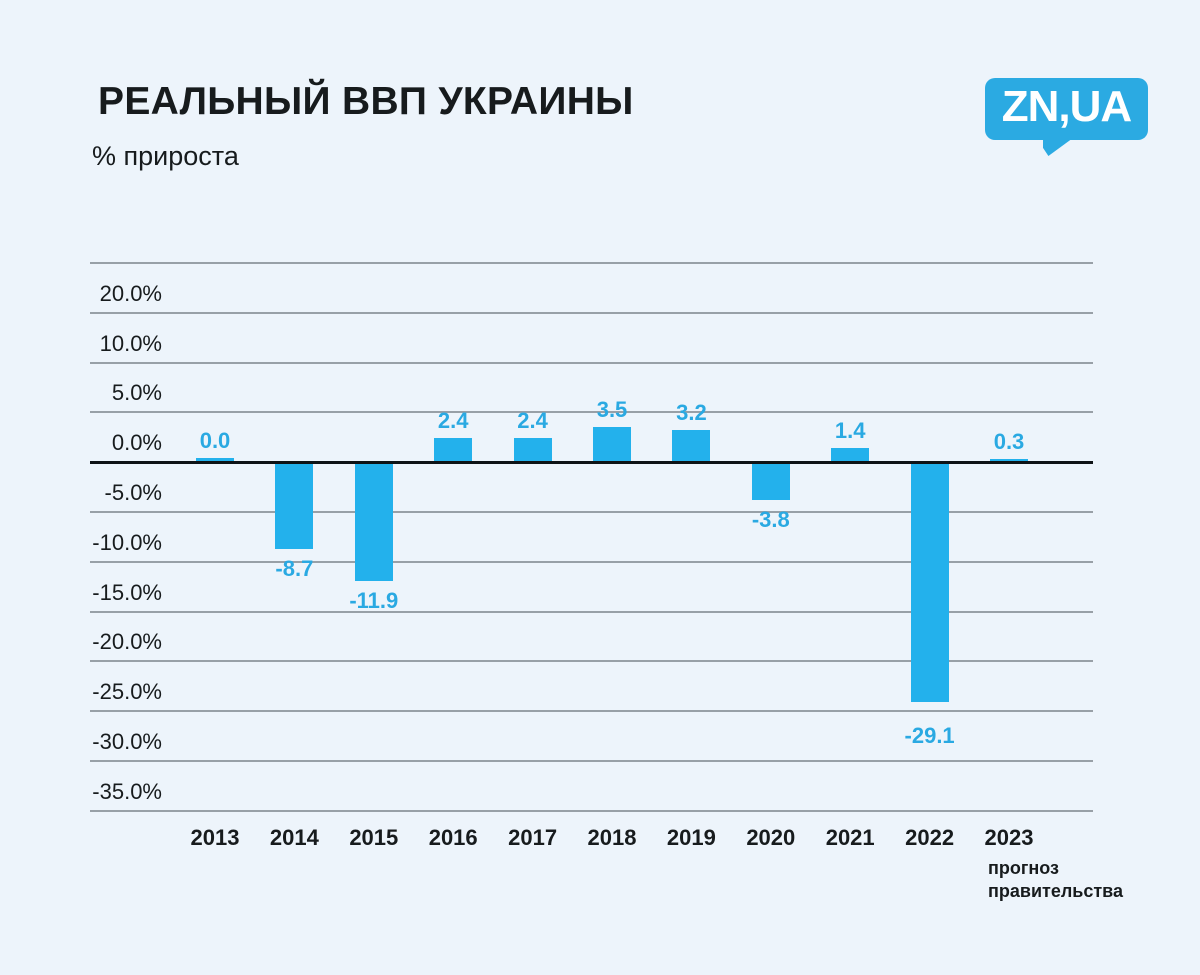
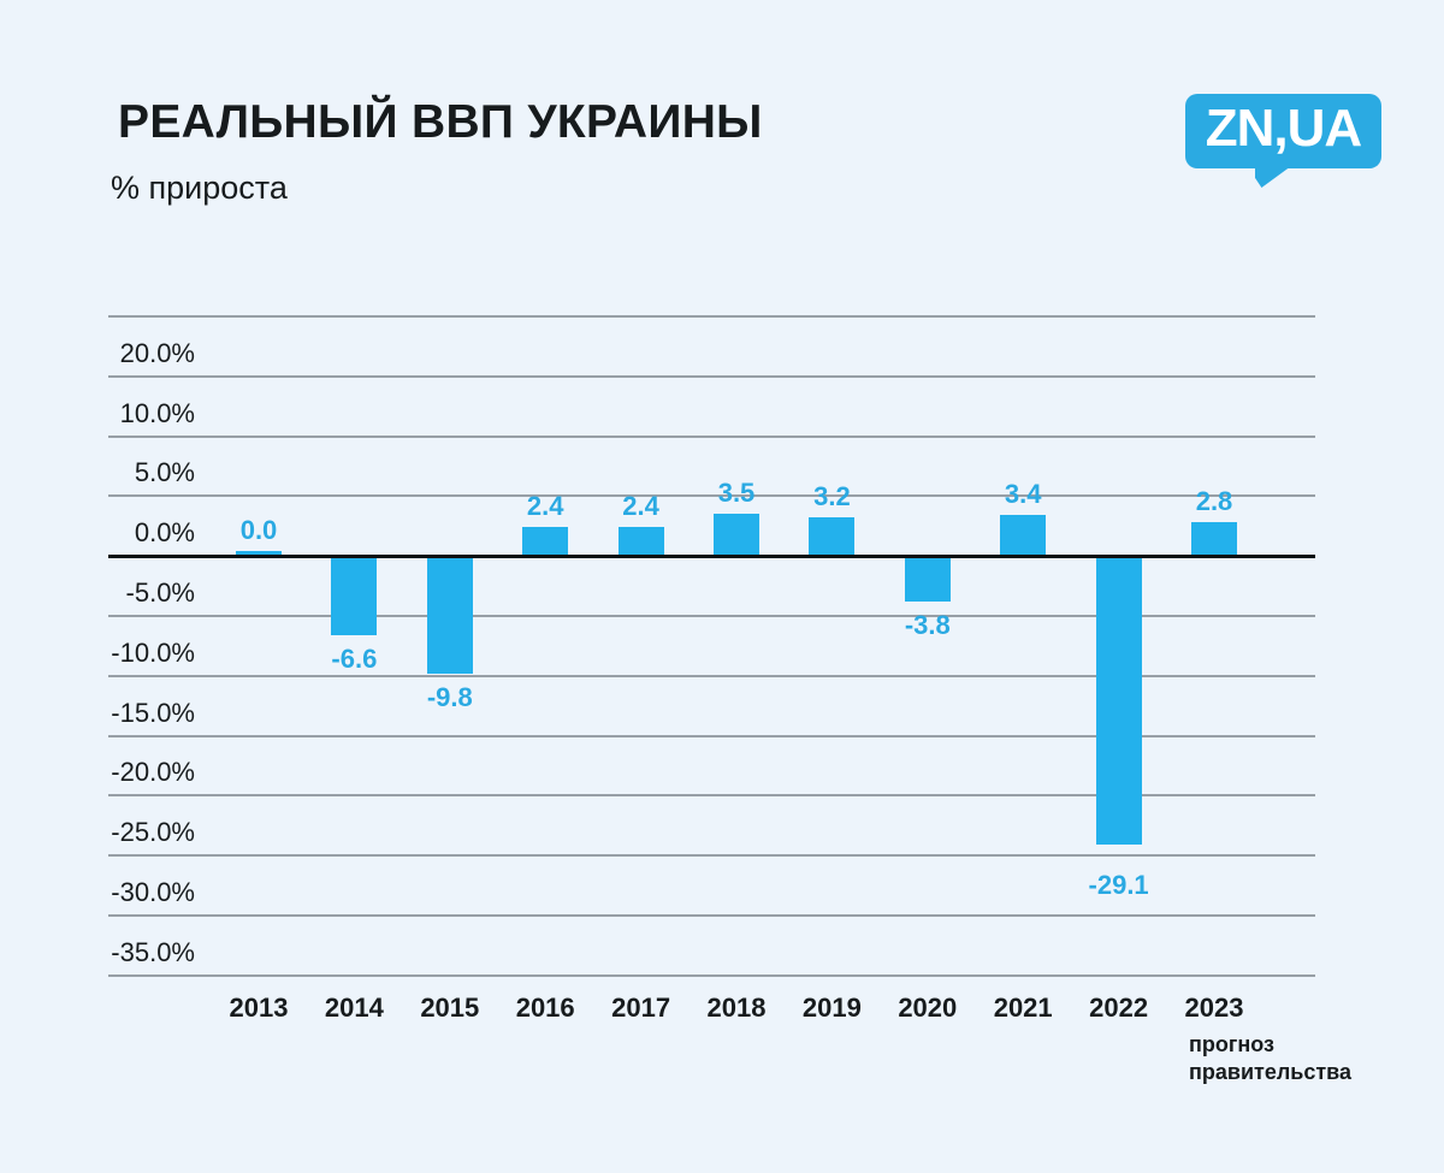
2014: -8.7 -> -6.6
2015: -11.9 -> -9.8
2021: 1.4 -> 3.4
2023: 0.3 -> 2.8
